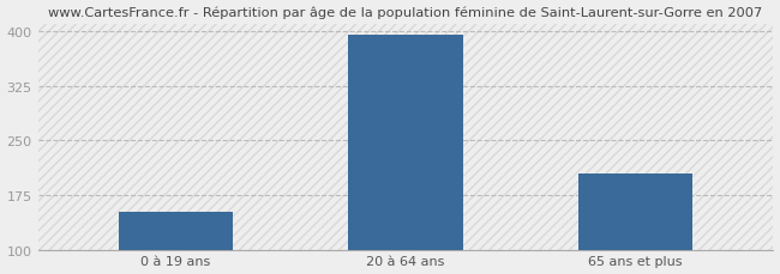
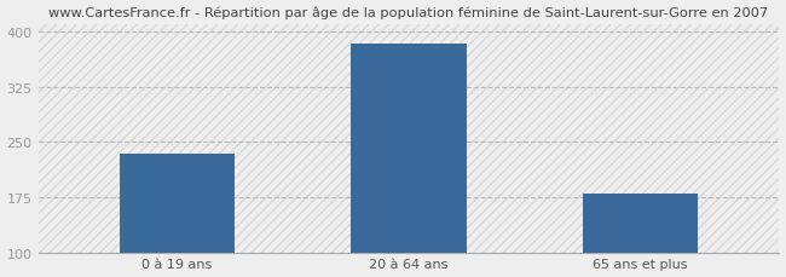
0 à 19 ans: 152 -> 234
20 à 64 ans: 396 -> 384
65 ans et plus: 204 -> 180
